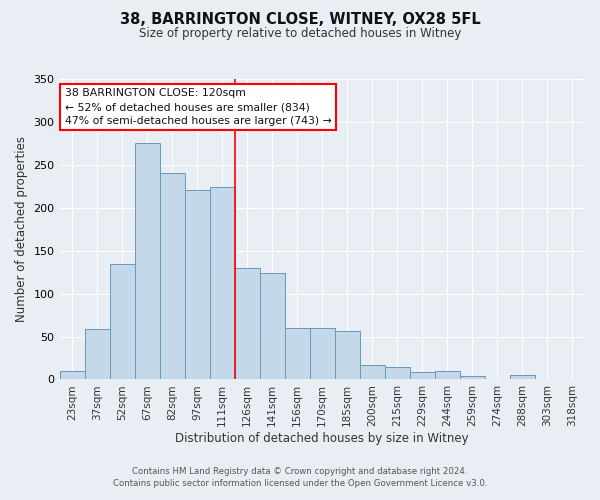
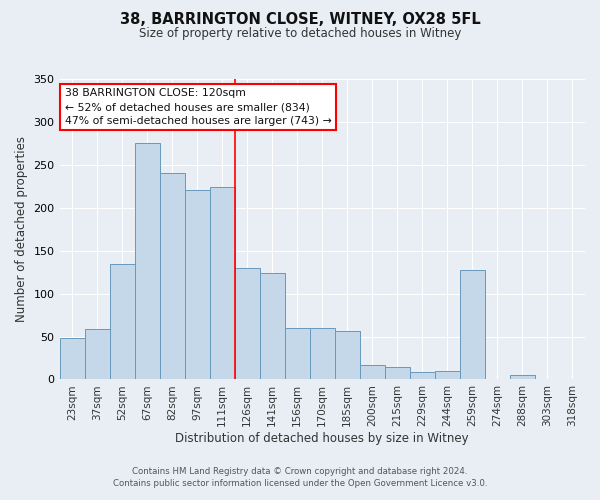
23sqm: 10 -> 48
259sqm: 4 -> 128
